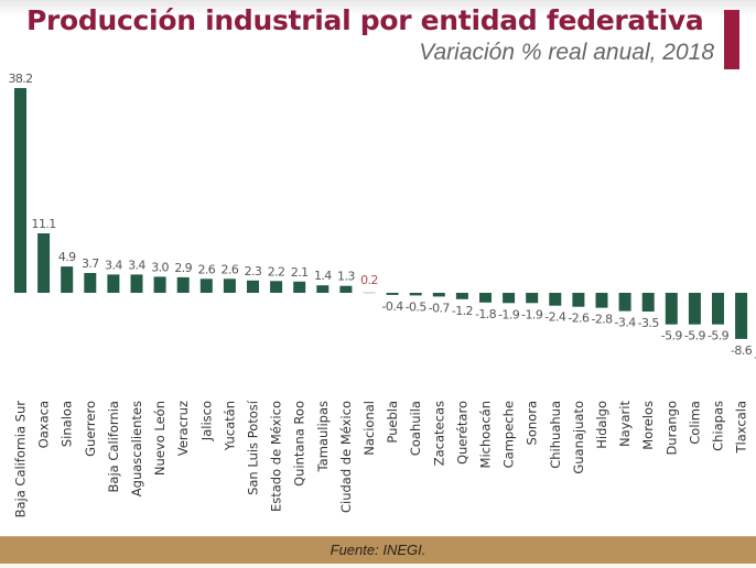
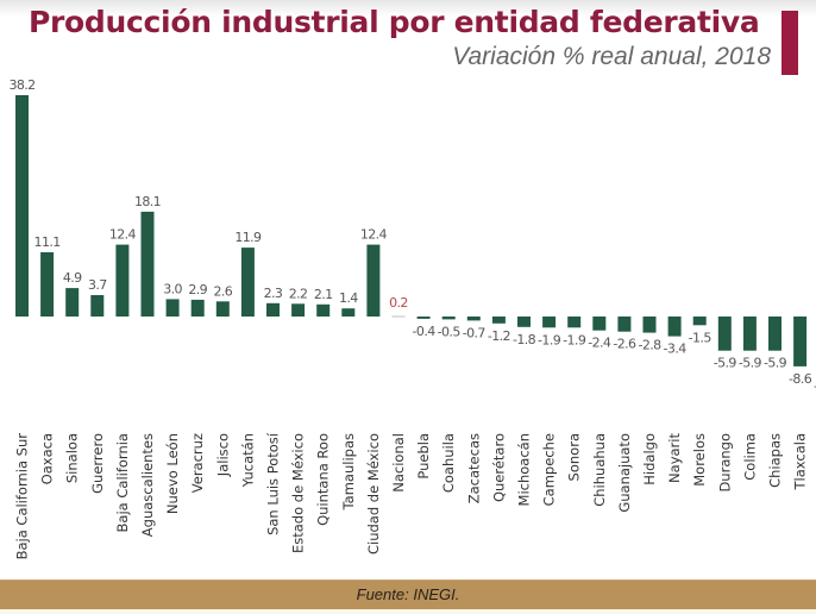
Baja California: 3.4 -> 12.4
Aguascalientes: 3.4 -> 18.1
Yucatán: 2.6 -> 11.9
Ciudad de México: 1.3 -> 12.4
Morelos: -3.5 -> -1.5
